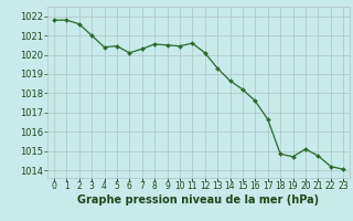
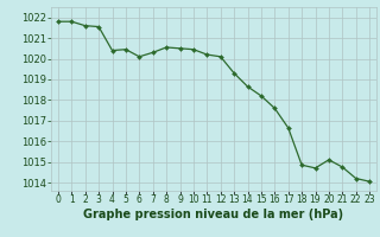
3: 1021.0 -> 1021.5
11: 1020.6 -> 1020.2
